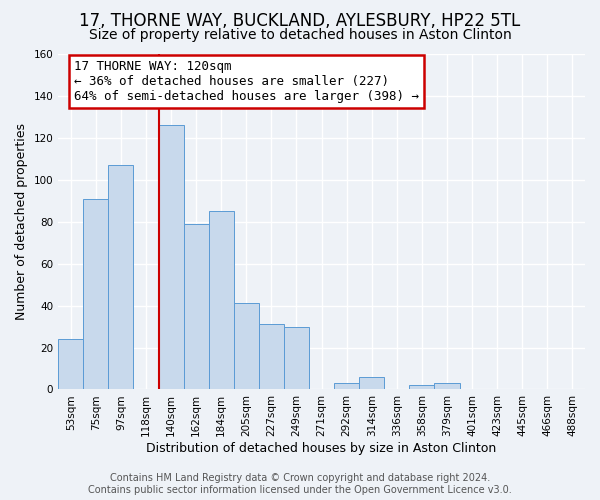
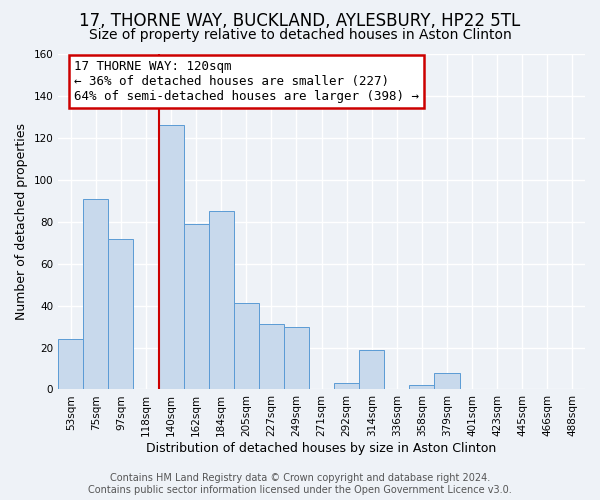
97sqm: 107 -> 72
314sqm: 6 -> 19
379sqm: 3 -> 8
